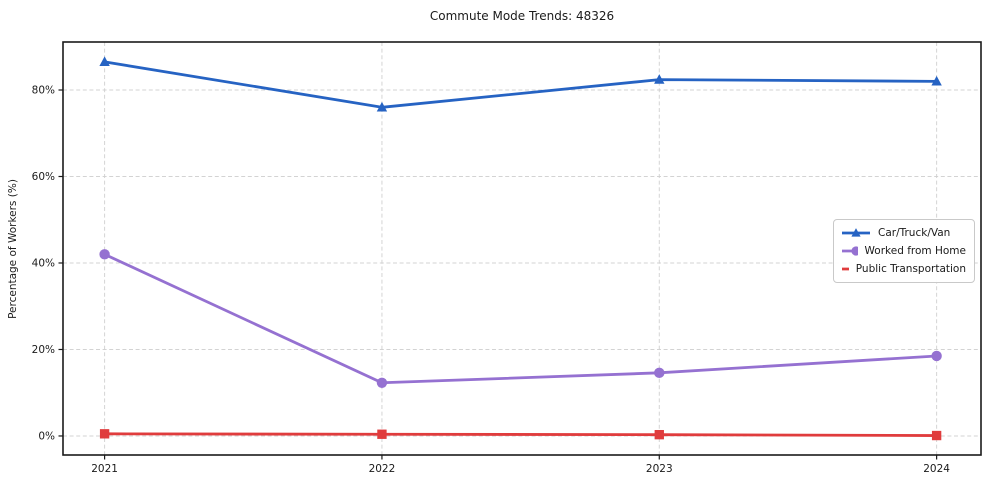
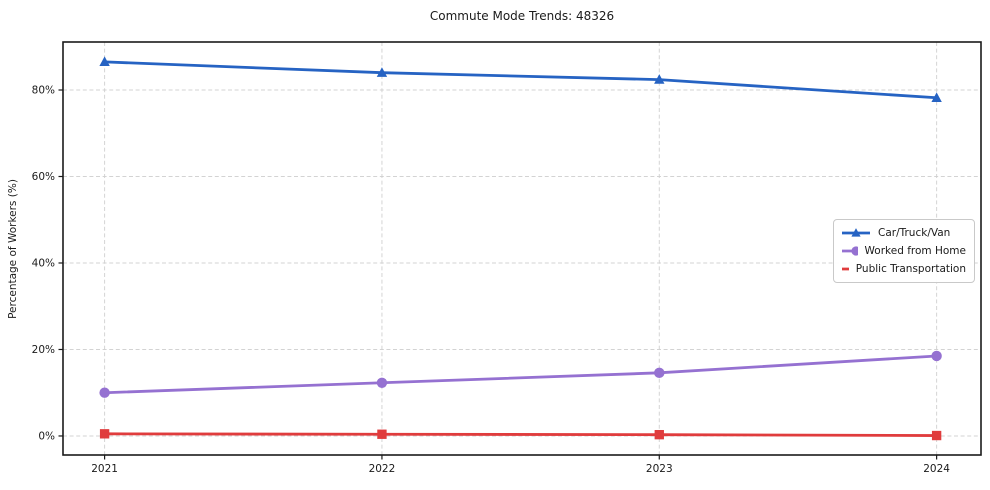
Worked from Home/2021: 42% -> 10%
Car/Truck/Van/2022: 76% -> 84%
Car/Truck/Van/2024: 82% -> 78%
